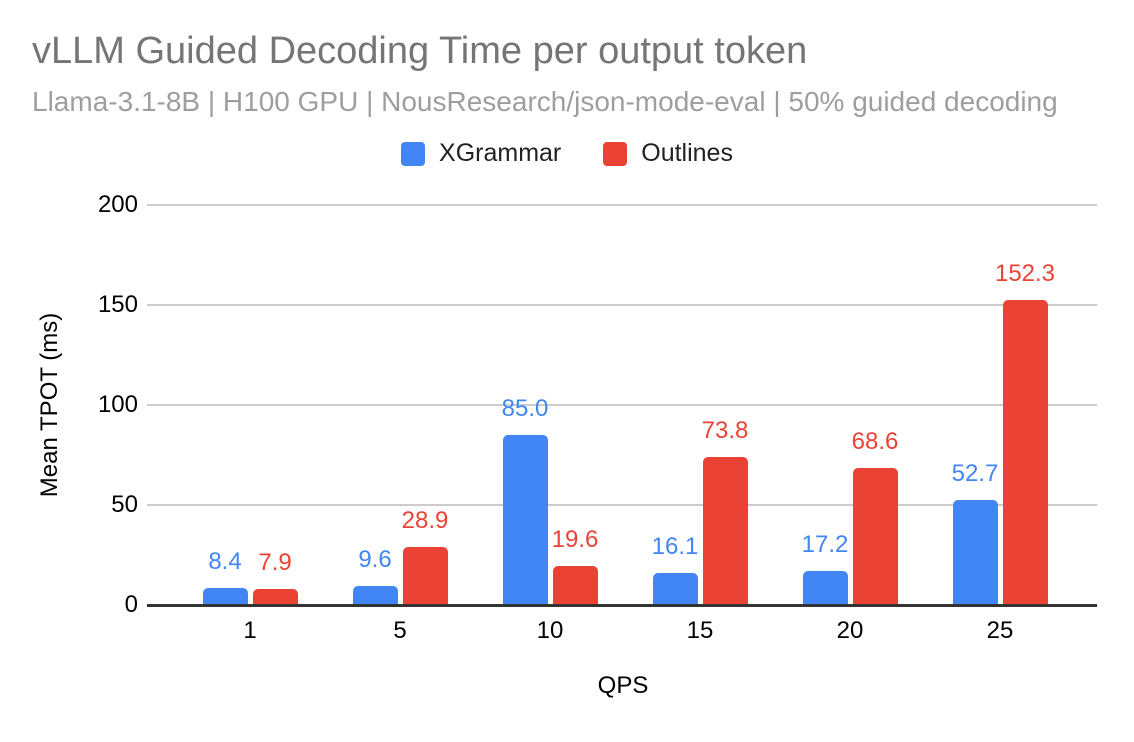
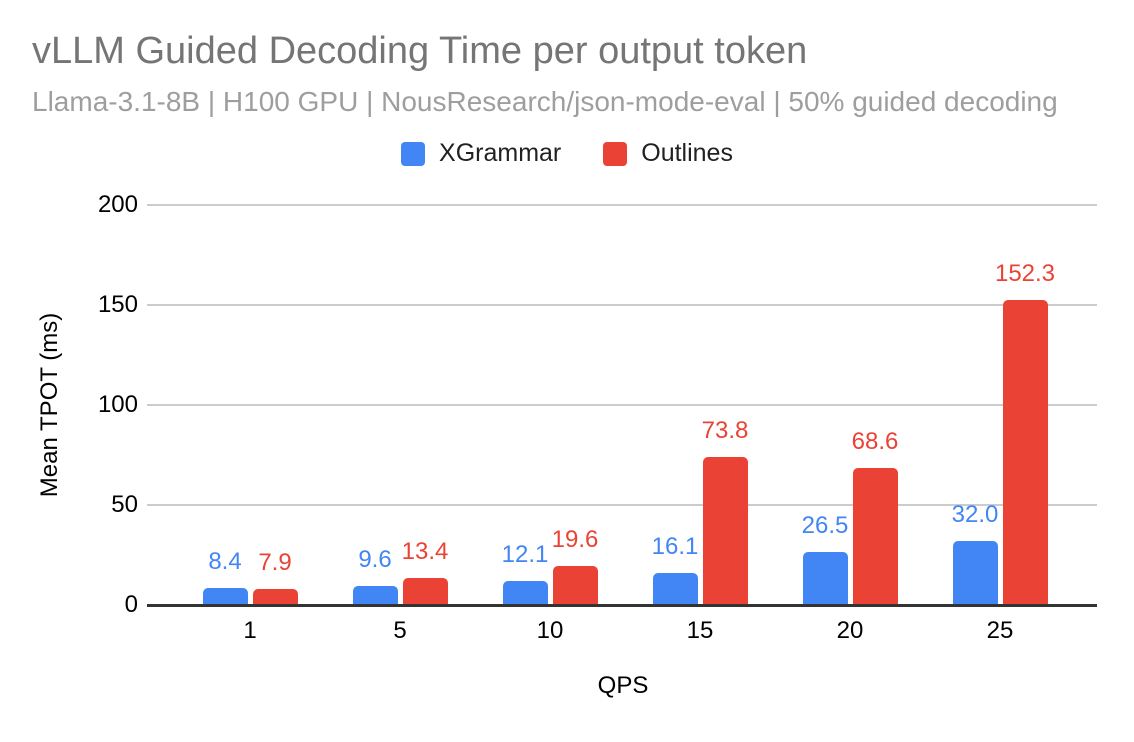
Outlines/5: 28.9 -> 13.4
XGrammar/10: 85.0 -> 12.1
XGrammar/20: 17.2 -> 26.5
XGrammar/25: 52.7 -> 32.0
